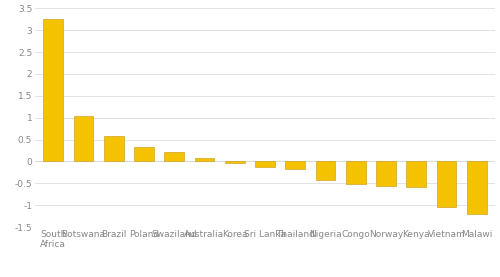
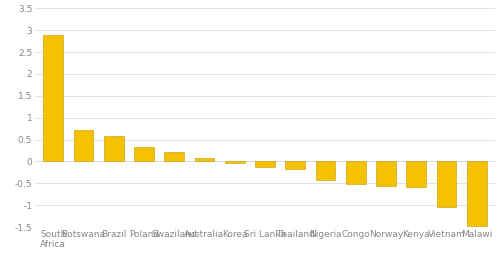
South Africa: 3.25 -> 2.88
Botswana: 1.05 -> 0.72
Malawi: -1.20 -> -1.48
